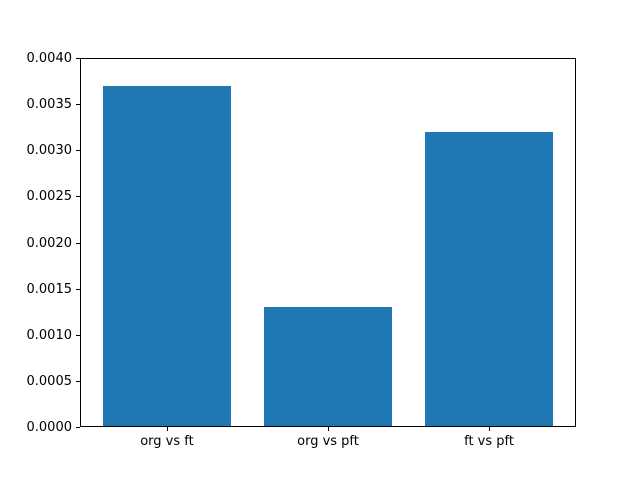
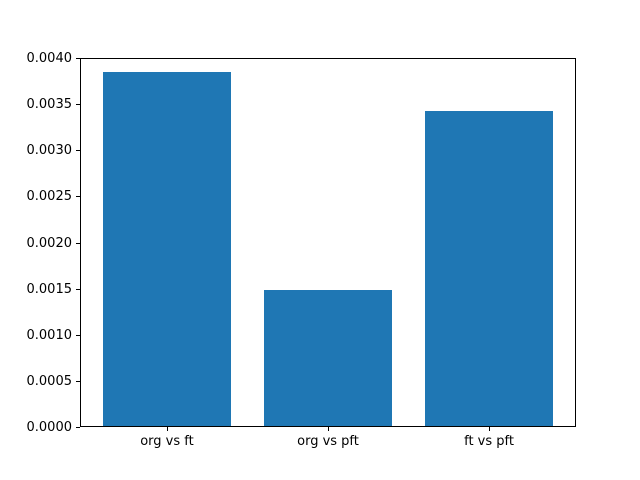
org vs ft: 0.0037 -> 0.0039
org vs pft: 0.0013 -> 0.0015
ft vs pft: 0.0032 -> 0.0034
